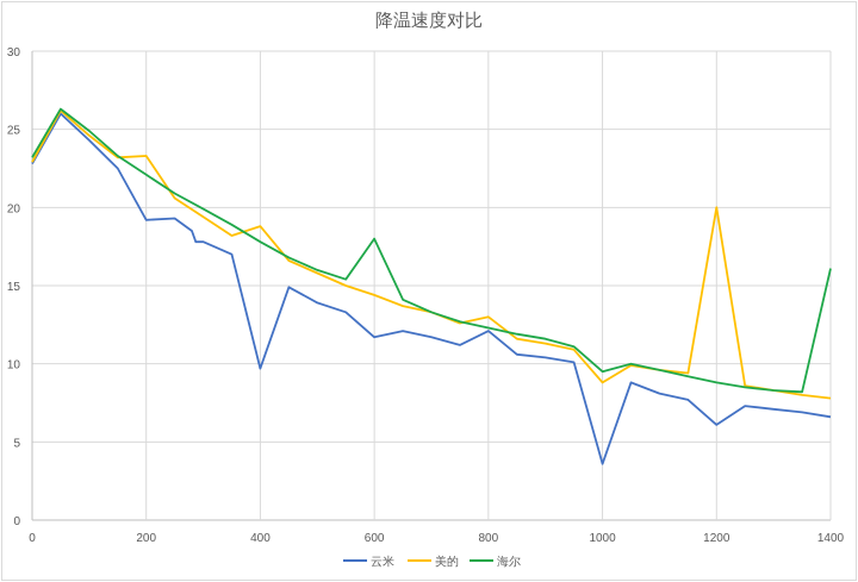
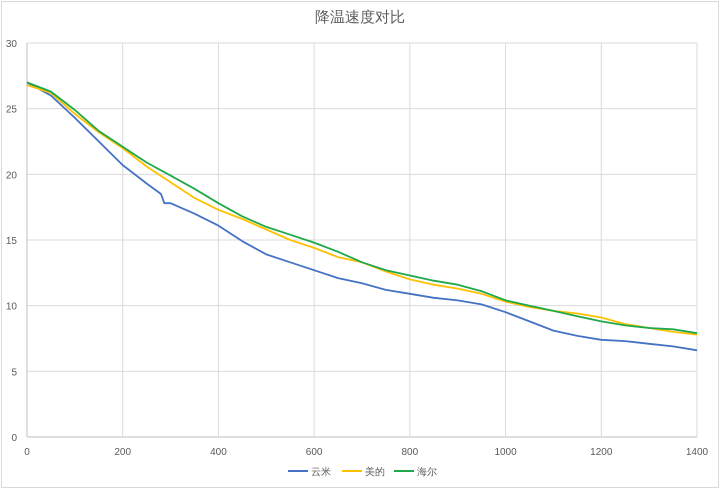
云米/0: 22.8 -> 27.0
美的/0: 22.9 -> 26.8
海尔/0: 23.2 -> 27.0
云米/200: 19.2 -> 20.7
美的/200: 23.3 -> 22.0
云米/400: 9.7 -> 16.1
美的/400: 18.8 -> 17.3
云米/600: 11.7 -> 12.7
海尔/600: 18.0 -> 14.8
云米/800: 12.1 -> 10.9
美的/800: 13.0 -> 12.0
云米/1000: 3.6 -> 9.5
美的/1000: 8.8 -> 10.3
海尔/1000: 9.5 -> 10.4
云米/1200: 6.1 -> 7.4
美的/1200: 20.0 -> 9.1
海尔/1400: 16.1 -> 7.9
